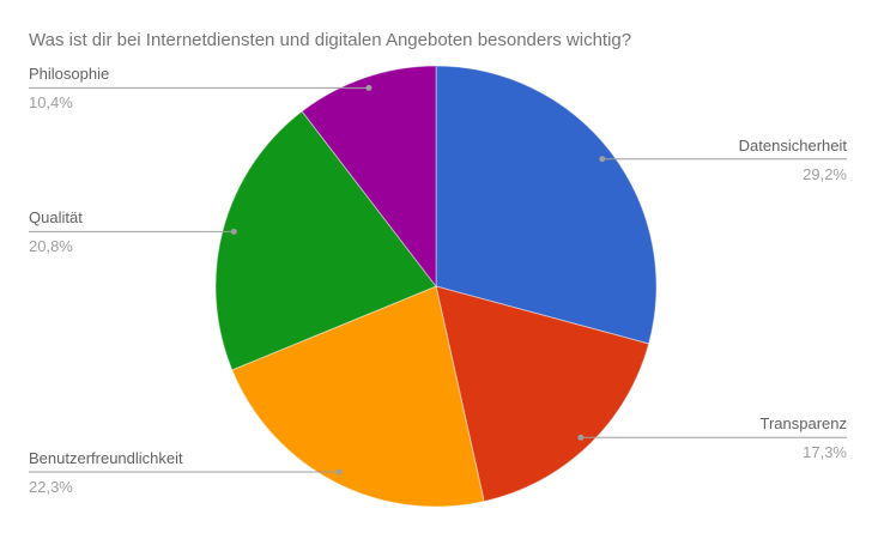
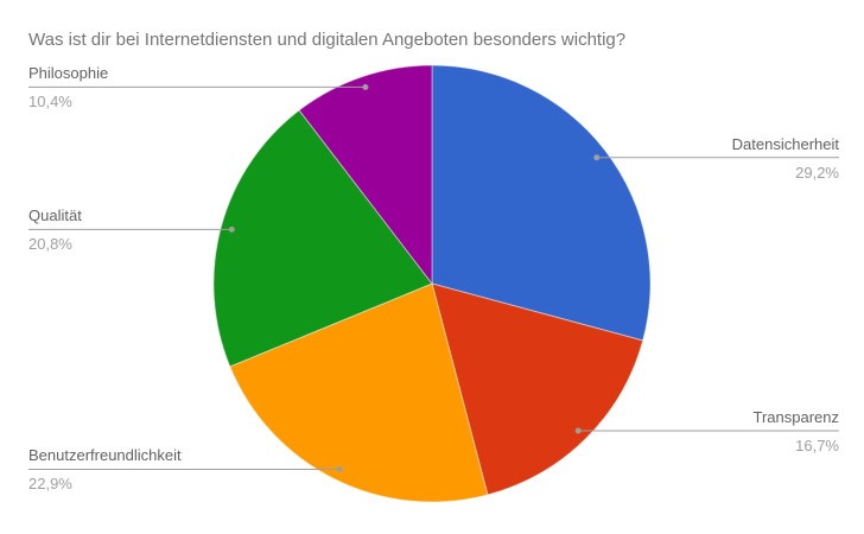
Transparenz: 17,3% -> 16,7%
Benutzerfreundlichkeit: 22,3% -> 22,9%
